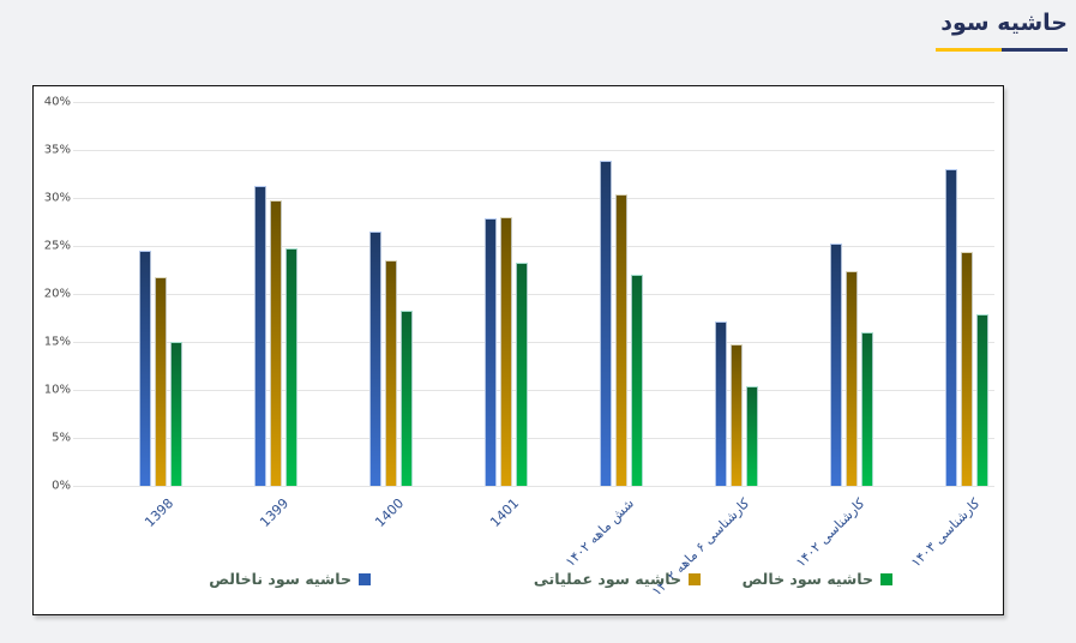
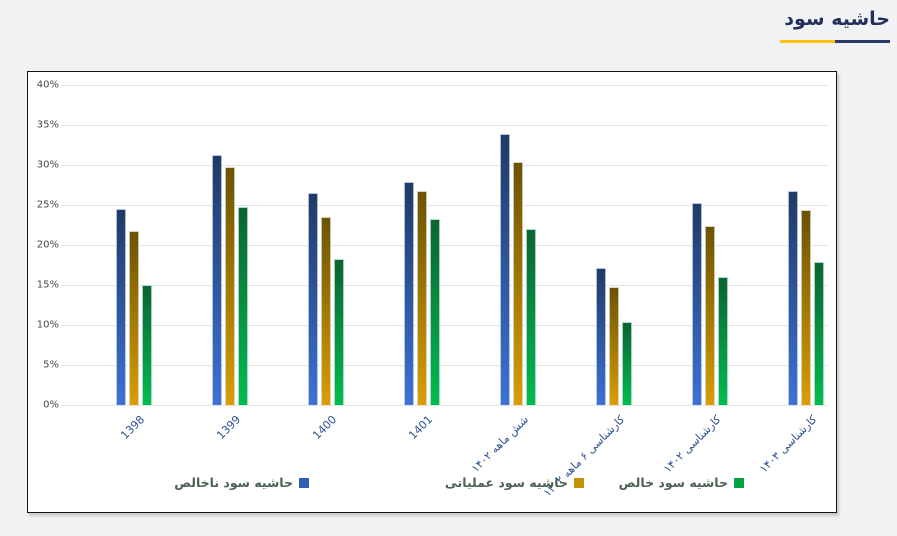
حاشیه سود عملیاتی/1401: 28% -> 27%
حاشیه سود ناخالص/کارشناسی ۱۴۰۳: 33% -> 27%
